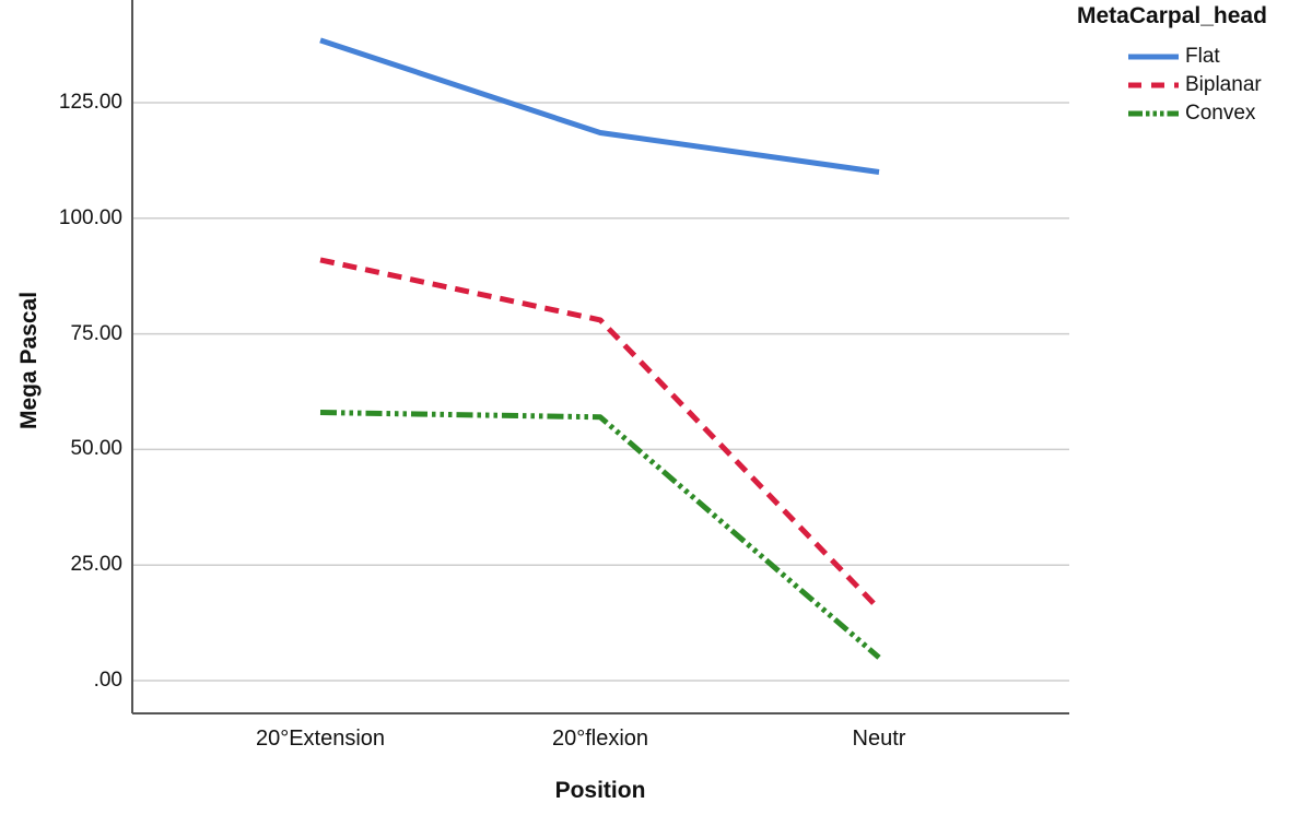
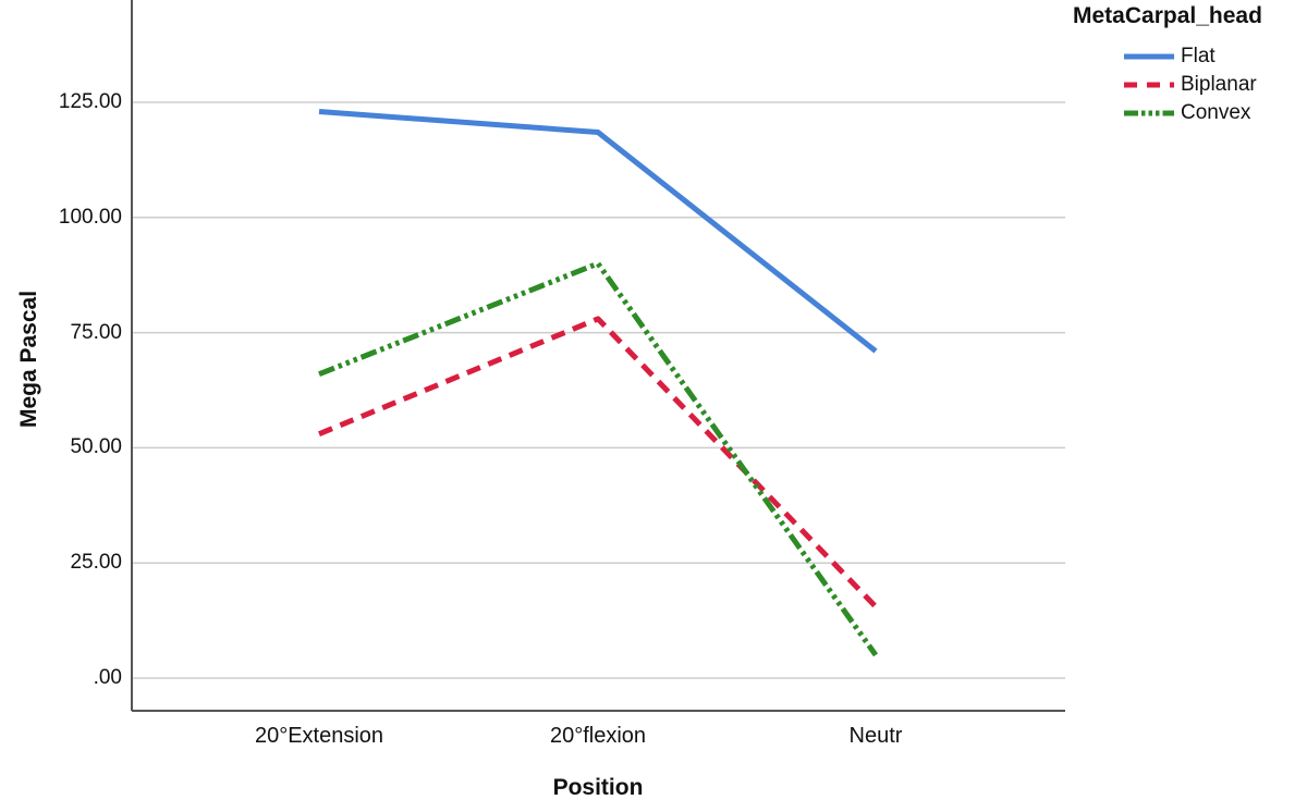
Flat/20°Extension: 138 -> 123
Biplanar/20°Extension: 91 -> 53
Convex/20°Extension: 58 -> 66
Convex/20°flexion: 57 -> 90
Flat/Neutr: 110 -> 71
